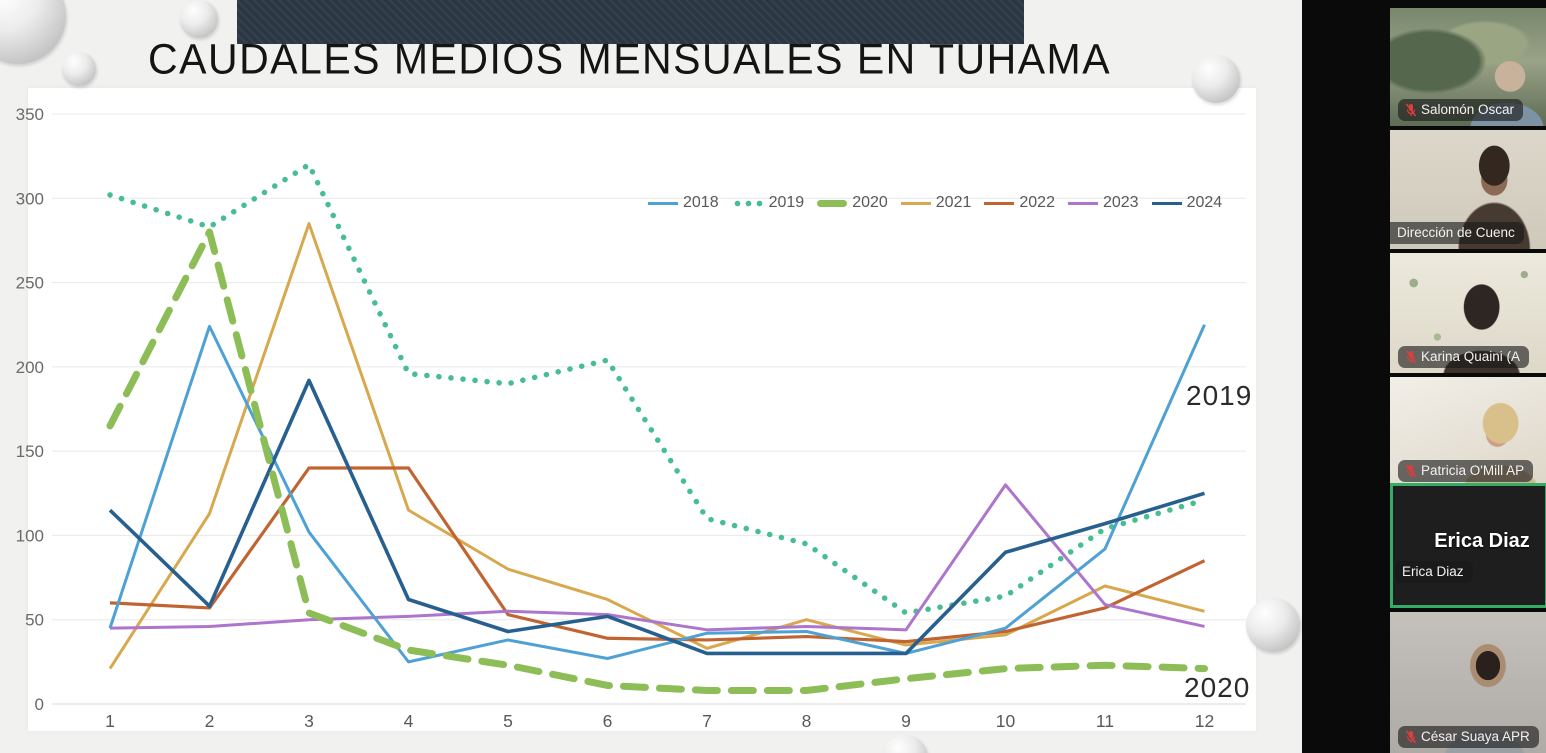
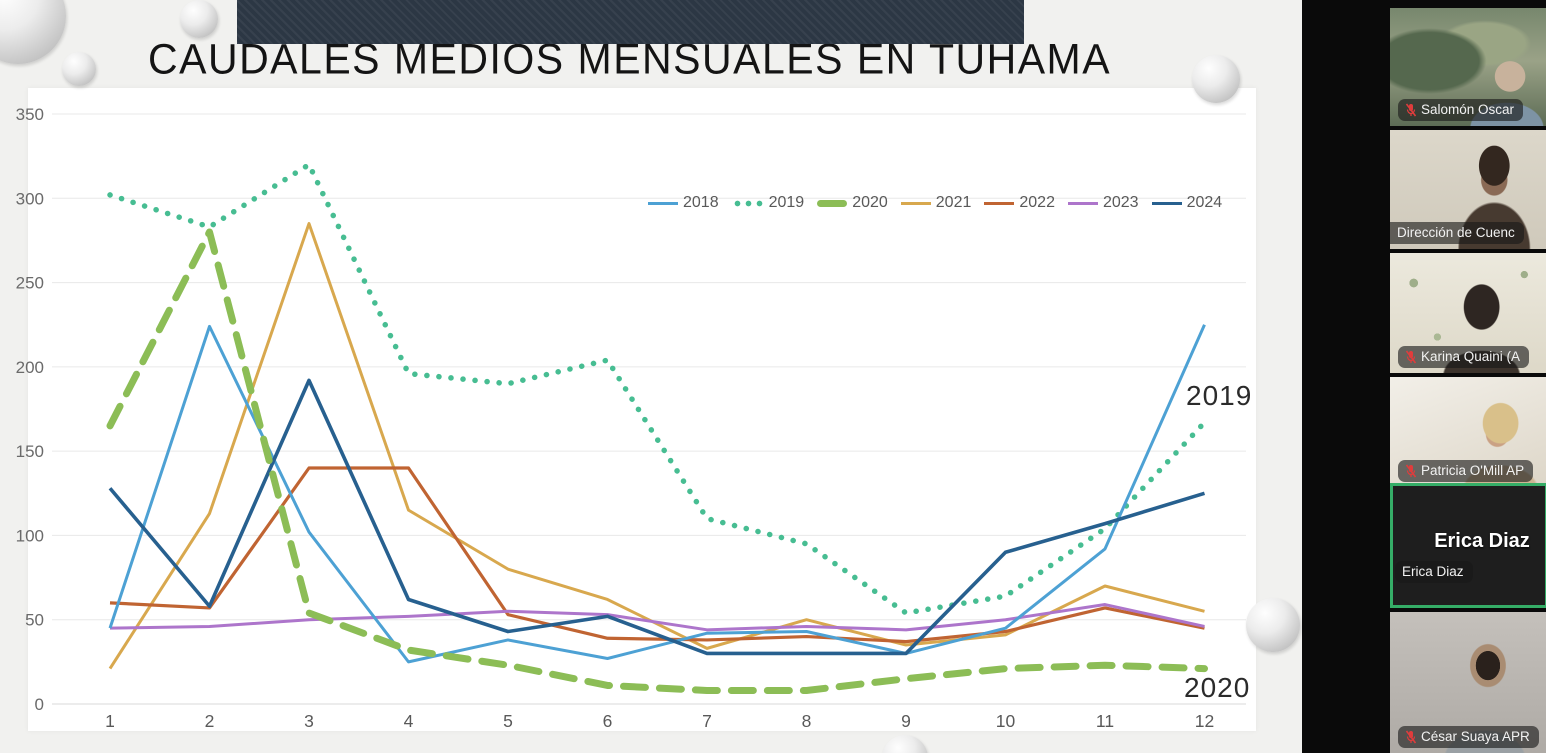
2024/1: 115 -> 128
2023/10: 130 -> 50
2019/12: 121 -> 167
2022/12: 85 -> 45
